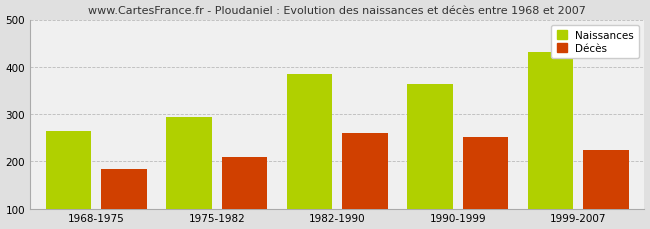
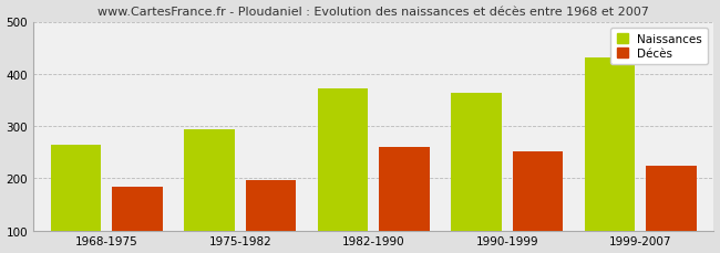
Décès/1975-1982: 210 -> 197
Naissances/1982-1990: 385 -> 372
